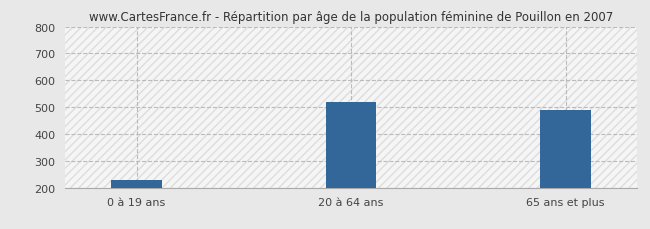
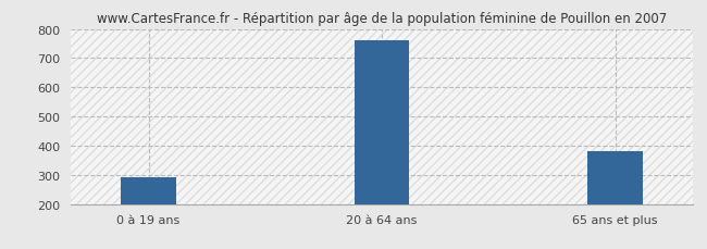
0 à 19 ans: 230 -> 293
20 à 64 ans: 520 -> 762
65 ans et plus: 490 -> 381
